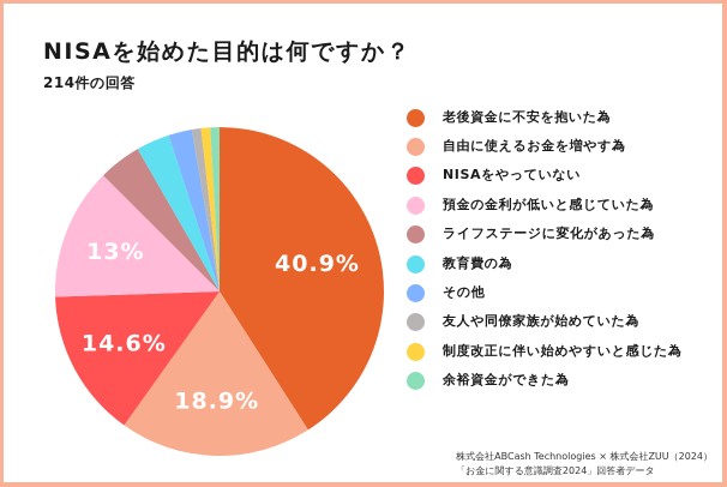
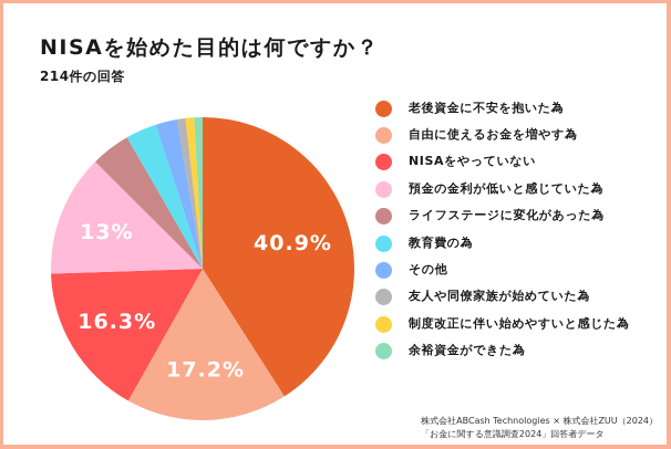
自由に使えるお金を増やす為: 18.9% -> 17.2%
NISAをやっていない: 14.6% -> 16.3%
